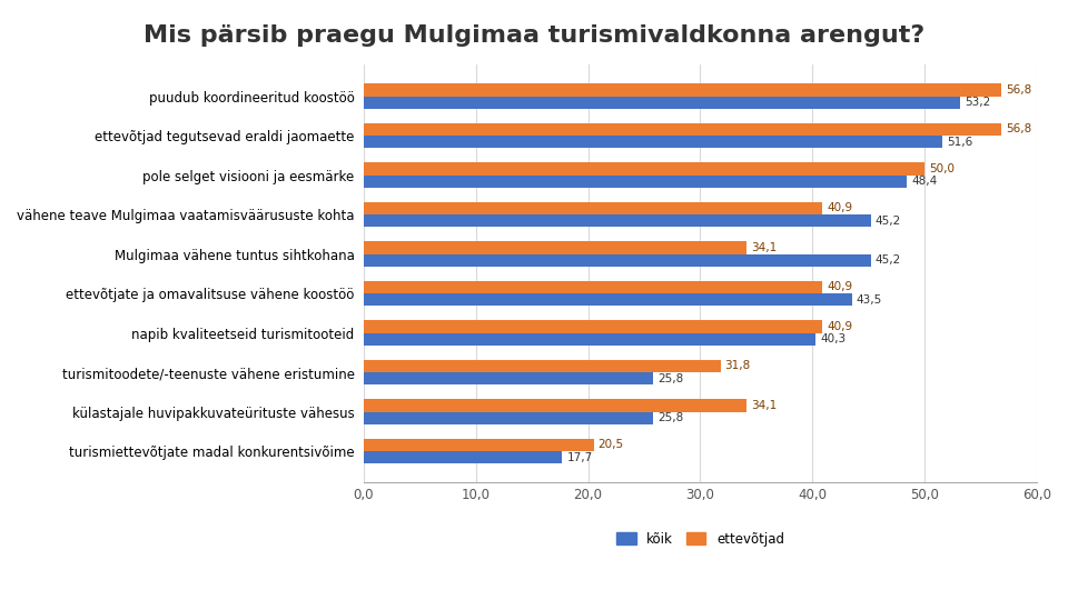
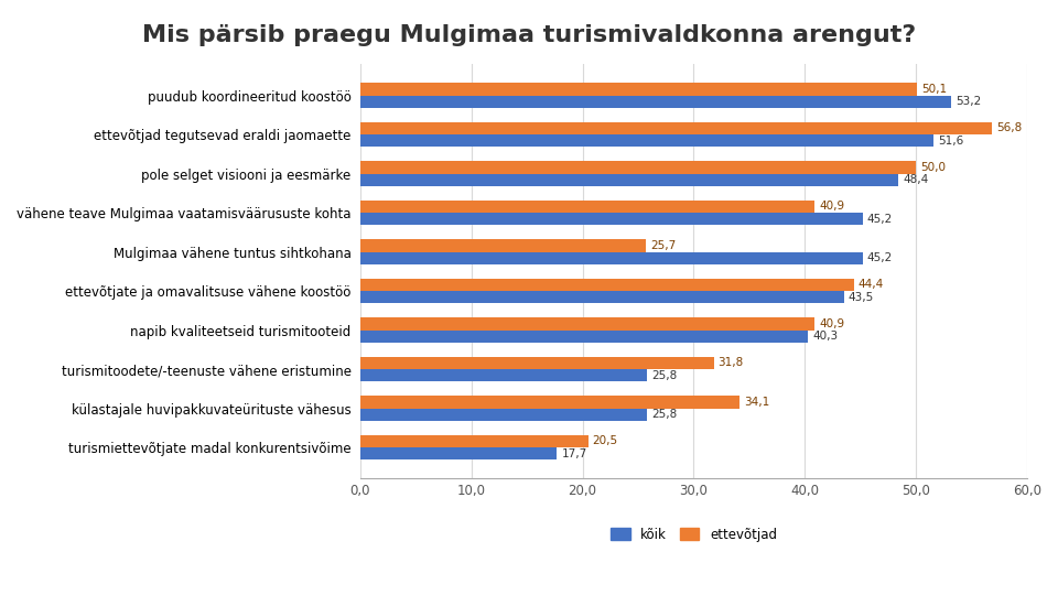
ettevõtjad/puudub koordineeritud koostöö: 56,8 -> 50,1
ettevõtjad/Mulgimaa vähene tuntus sihtkohana: 34,1 -> 25,7
ettevõtjad/ettevõtjate ja omavalitsuse vähene koostöö: 40,9 -> 44,4
